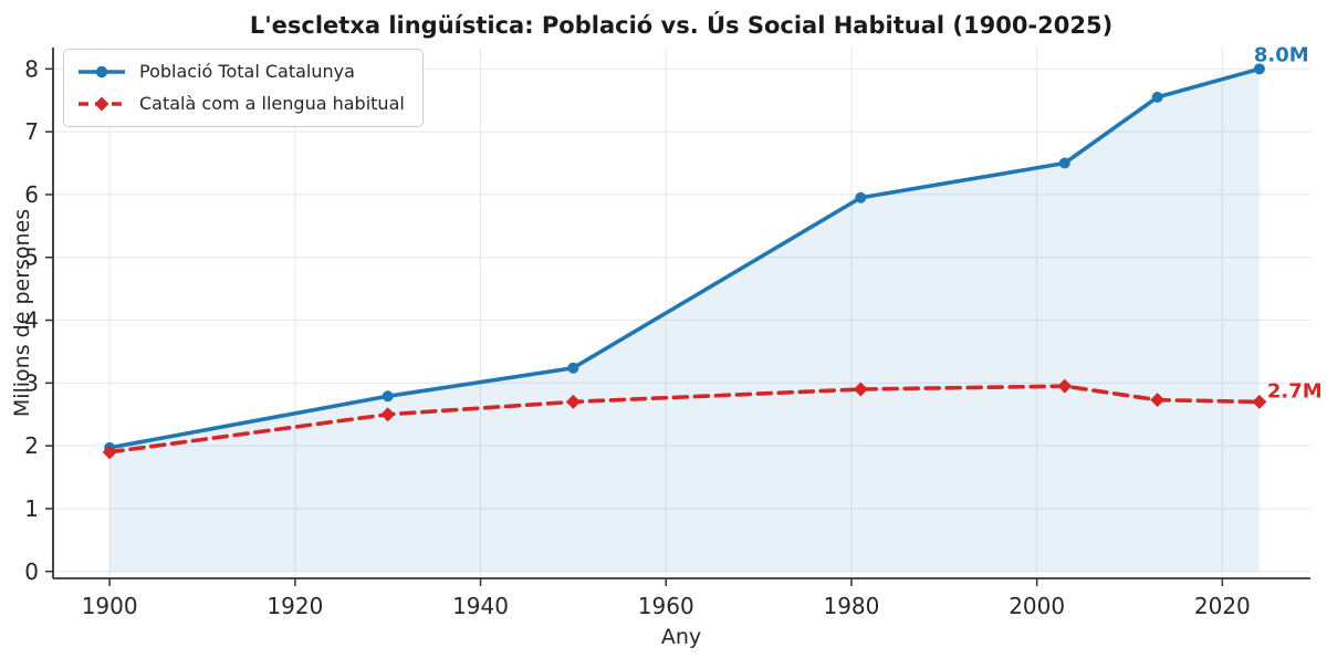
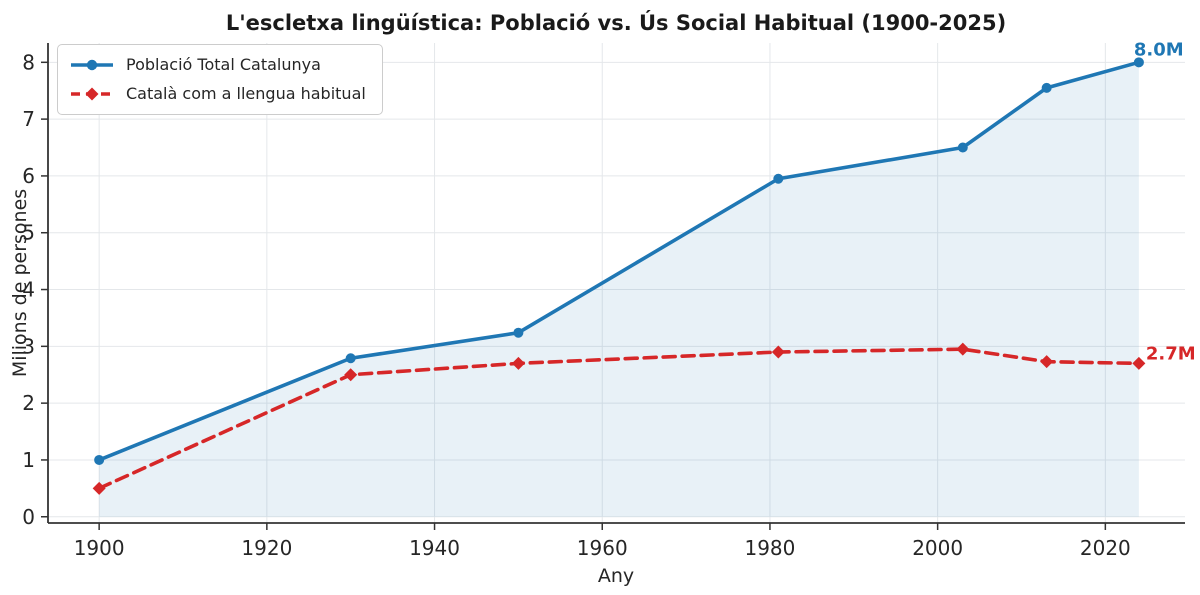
Població Total Catalunya/1900: 2.0 -> 1.0
Català com a llengua habitual/1900: 1.9 -> 0.5
